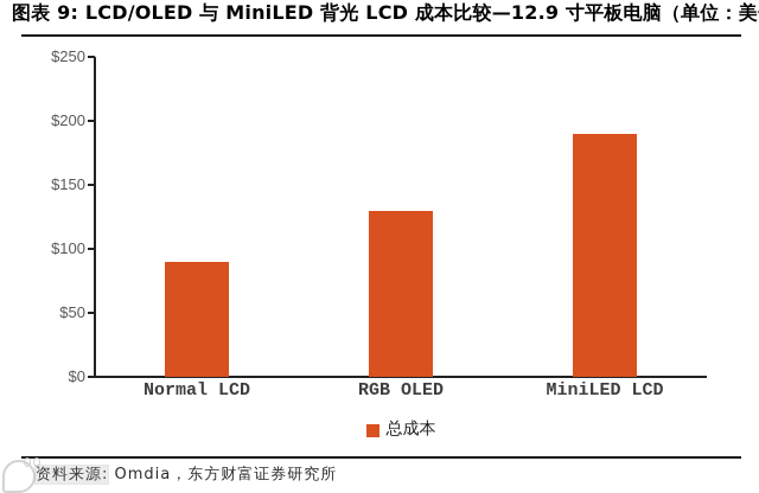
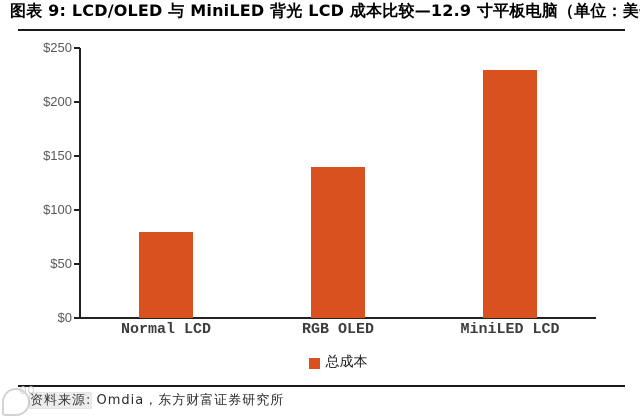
Normal LCD: $90 -> $80
RGB OLED: $130 -> $140
MiniLED LCD: $190 -> $230
